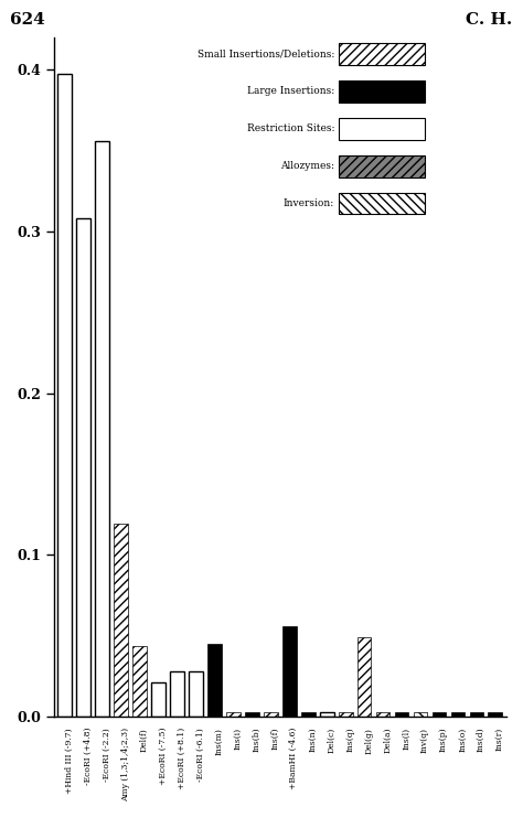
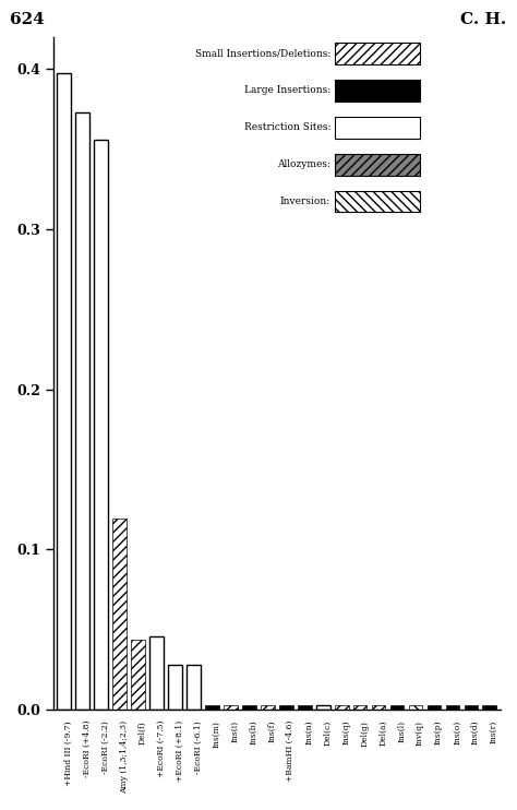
-EcoRI (+4.8): 0.308 -> 0.373
+EcoRI (-7.5): 0.021 -> 0.046
Ins(m): 0.045 -> 0.003
+BamHI (-4.6): 0.056 -> 0.003
Del(g): 0.049 -> 0.003
